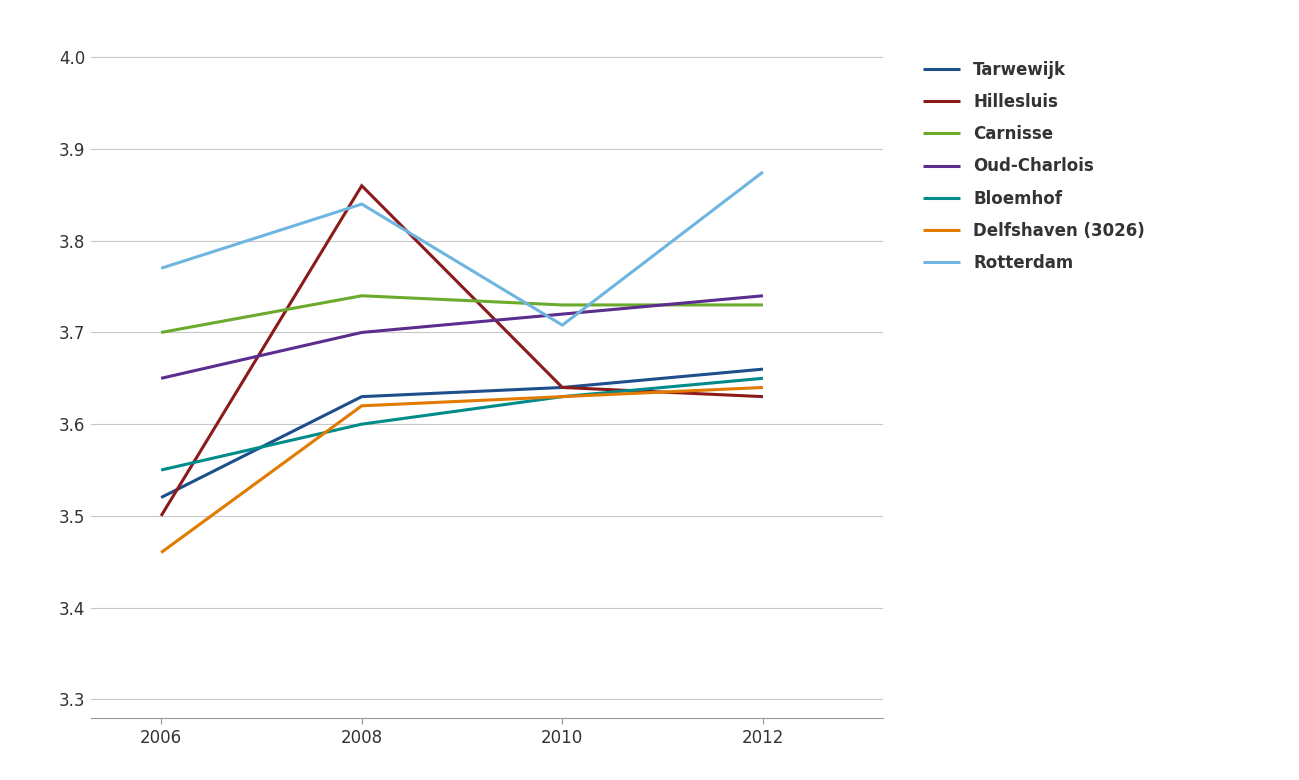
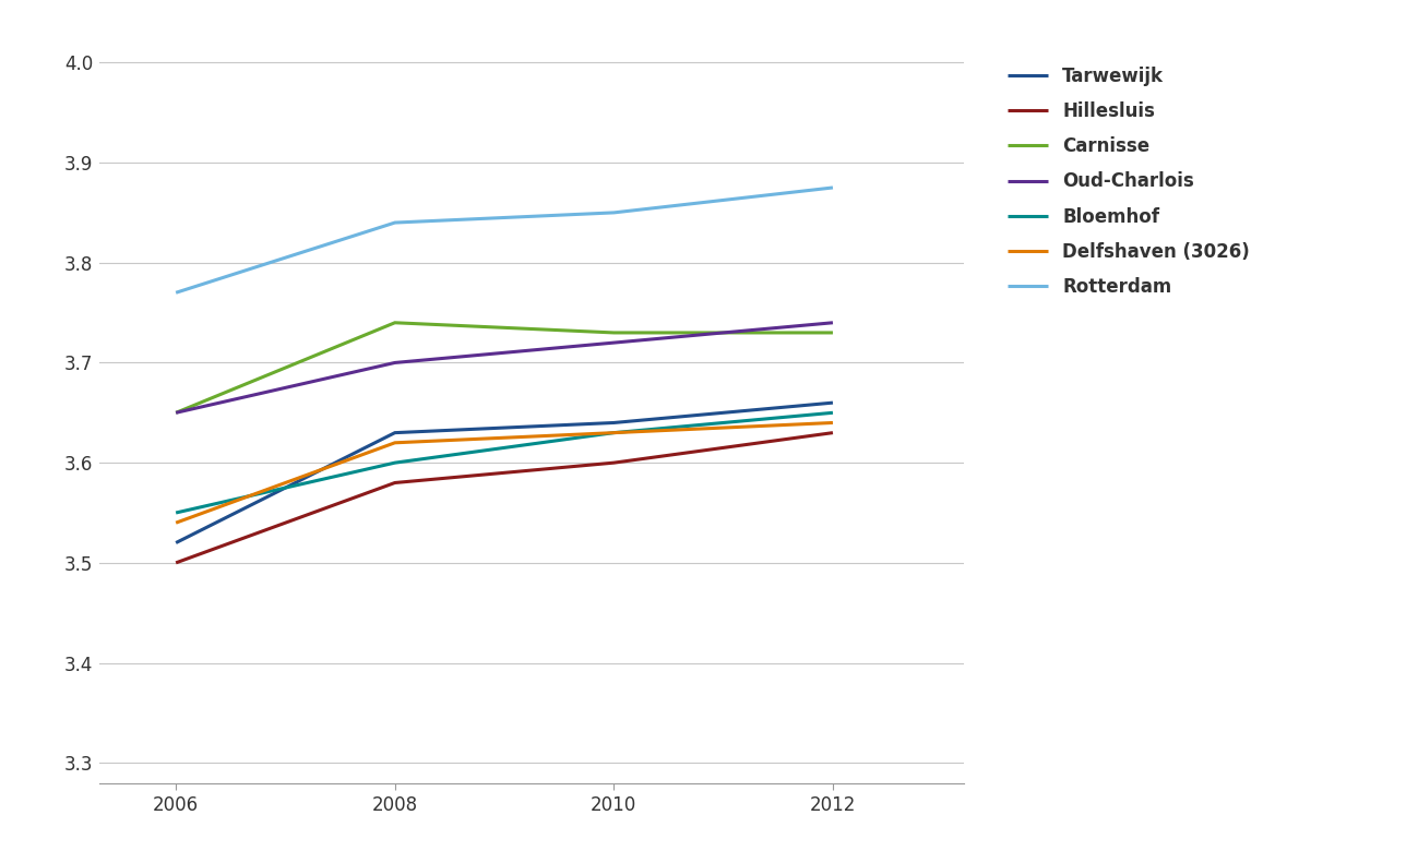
Carnisse/2006: 3.70 -> 3.65
Delfshaven (3026)/2006: 3.46 -> 3.54
Hillesluis/2008: 3.86 -> 3.58
Hillesluis/2010: 3.64 -> 3.60
Rotterdam/2010: 3.708 -> 3.850
